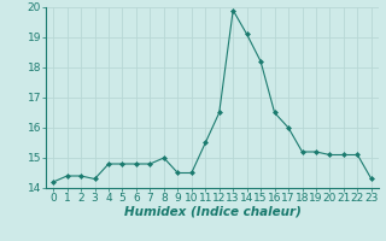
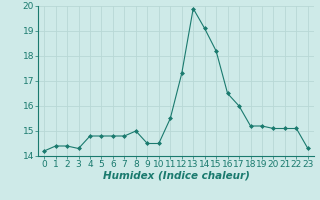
12: 16.5 -> 17.3
